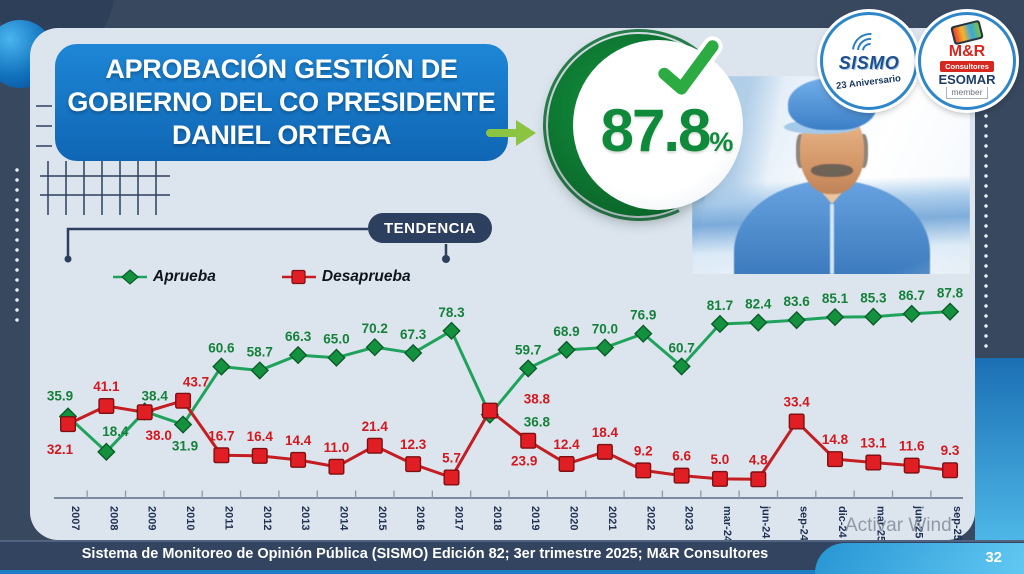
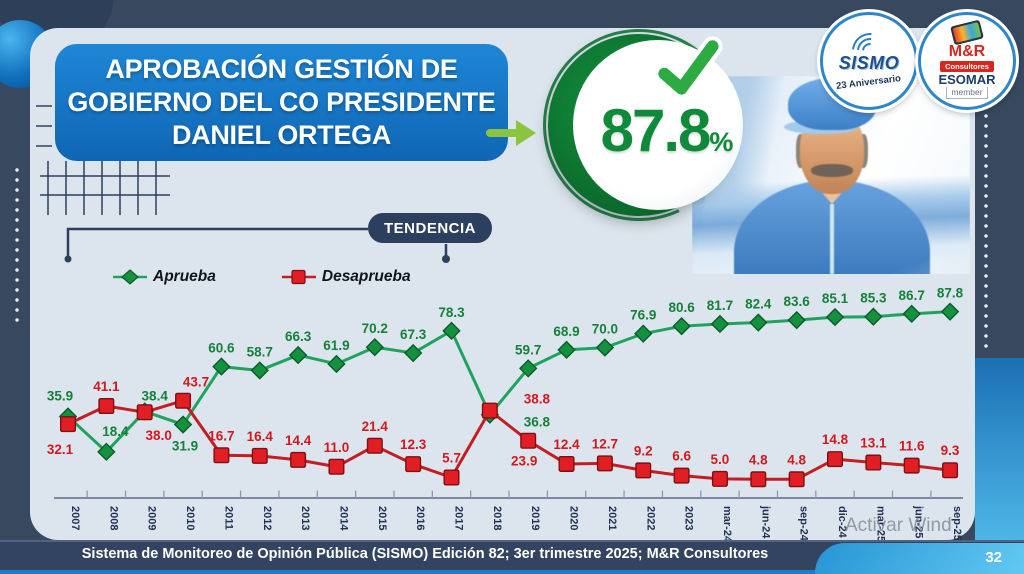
Aprueba/2014: 65.0 -> 61.9
Desaprueba/2021: 18.4 -> 12.7
Aprueba/2023: 60.7 -> 80.6
Desaprueba/sep-24: 33.4 -> 4.8
